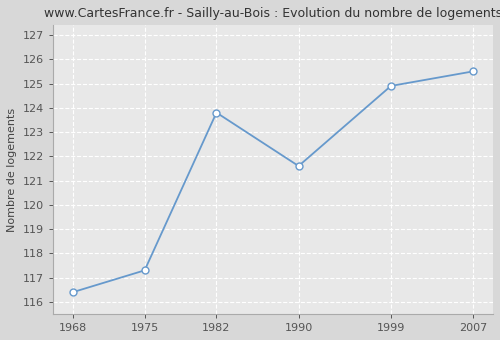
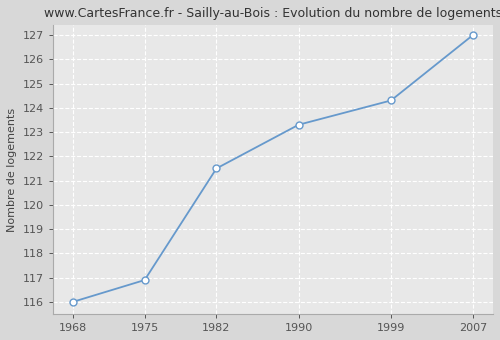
1968: 116.4 -> 116.0
1975: 117.3 -> 116.9
1982: 123.8 -> 121.5
1990: 121.6 -> 123.3
1999: 124.9 -> 124.3
2007: 125.5 -> 127.0
